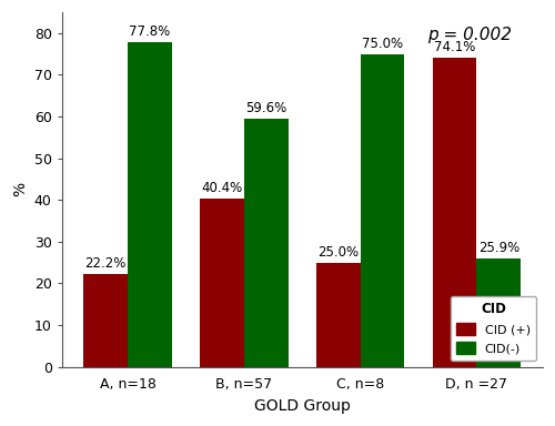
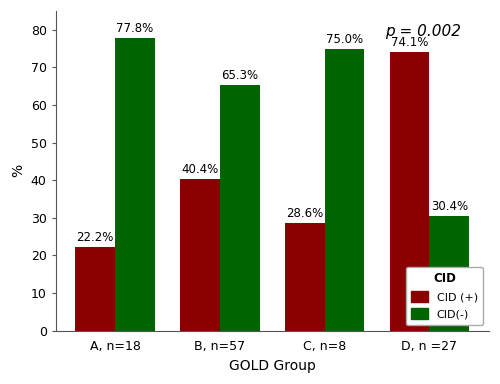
CID(-)/B, n=57: 59.6% -> 65.3%
CID (+)/C, n=8: 25.0% -> 28.6%
CID(-)/D, n =27: 25.9% -> 30.4%
